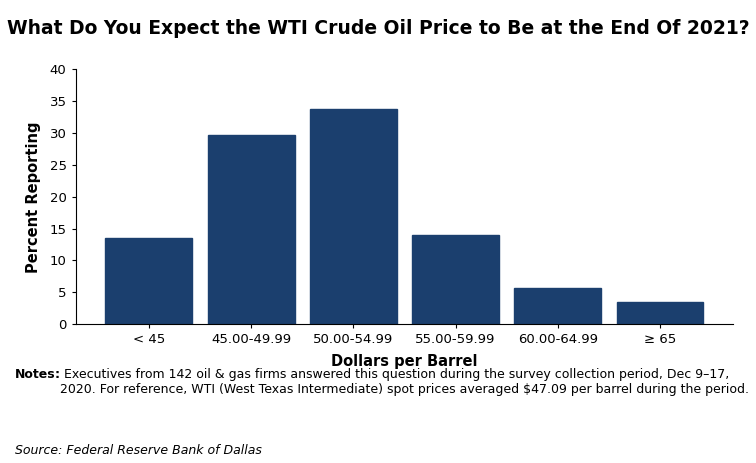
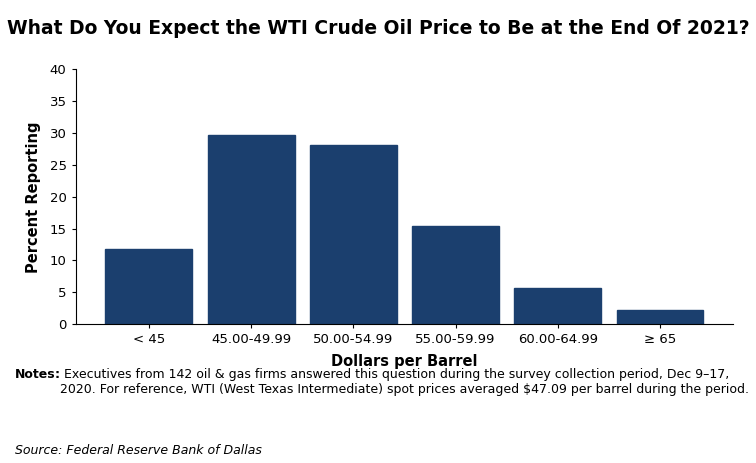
< 45: 13.5 -> 11.8
50.00-54.99: 33.8 -> 28.2
55.00-59.99: 14.0 -> 15.4
≥ 65: 3.5 -> 2.2
